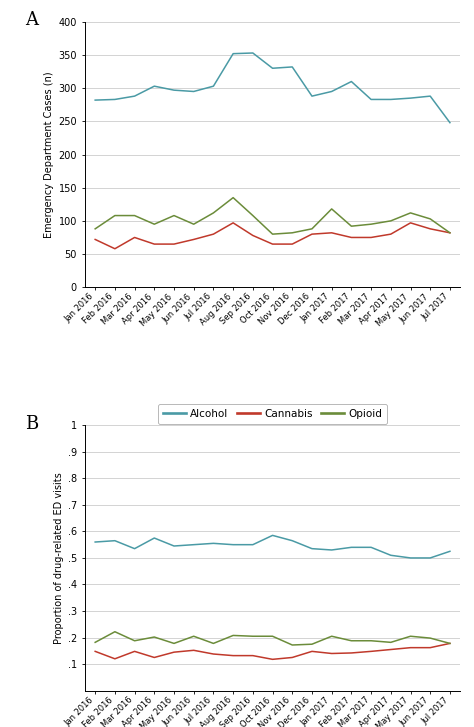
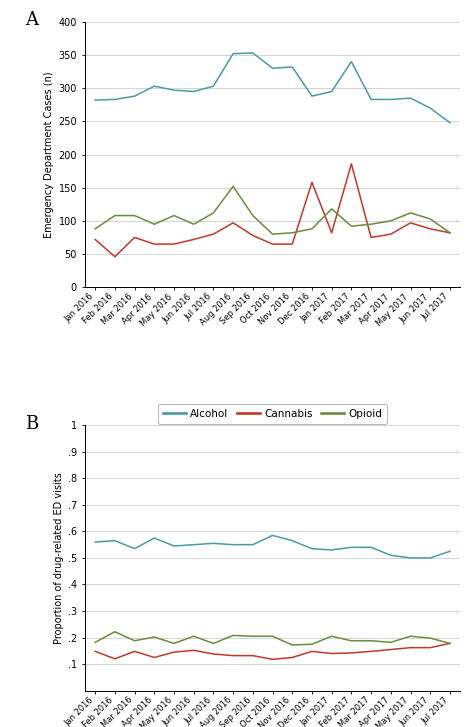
Cannabis/Feb 2016: 58 -> 46
Opioid/Aug 2016: 135 -> 152
Cannabis/Dec 2016: 80 -> 158
Alcohol/Feb 2017: 310 -> 340
Cannabis/Feb 2017: 75 -> 186
Alcohol/Jun 2017: 288 -> 270
